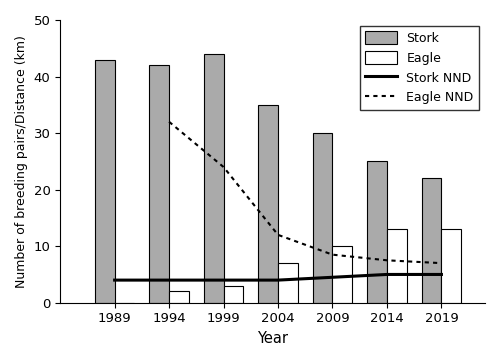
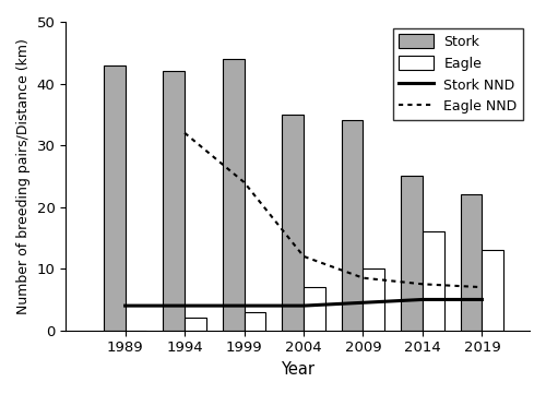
Stork/2009: 30 -> 34
Eagle/2014: 13 -> 16
